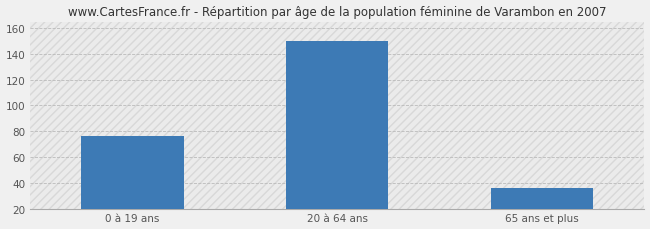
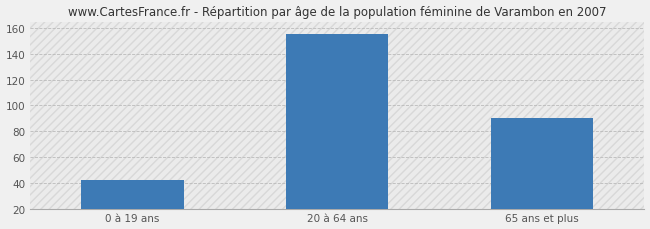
0 à 19 ans: 76 -> 42
20 à 64 ans: 150 -> 155
65 ans et plus: 36 -> 90
